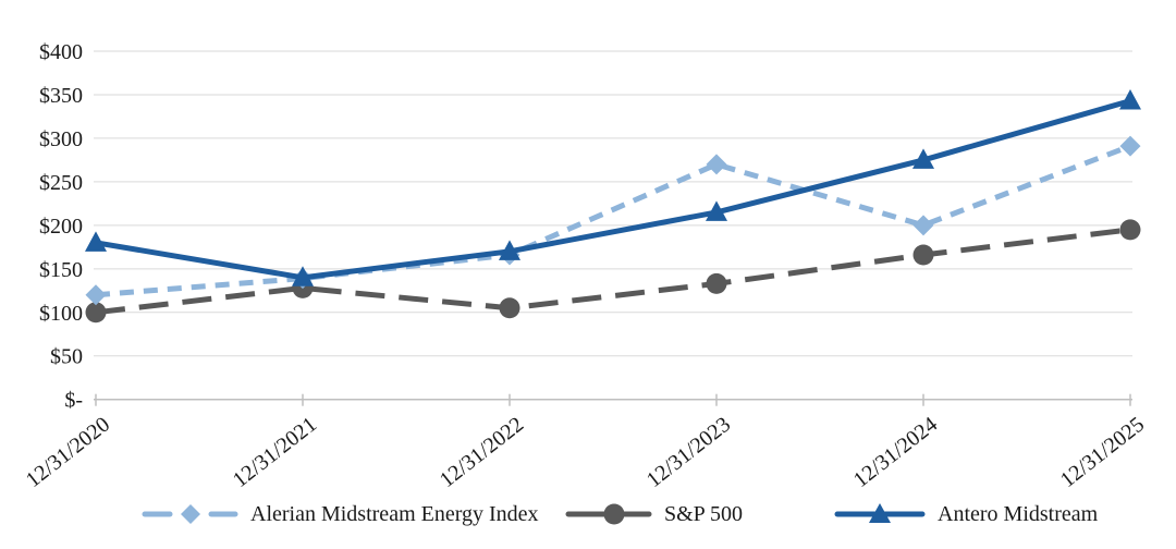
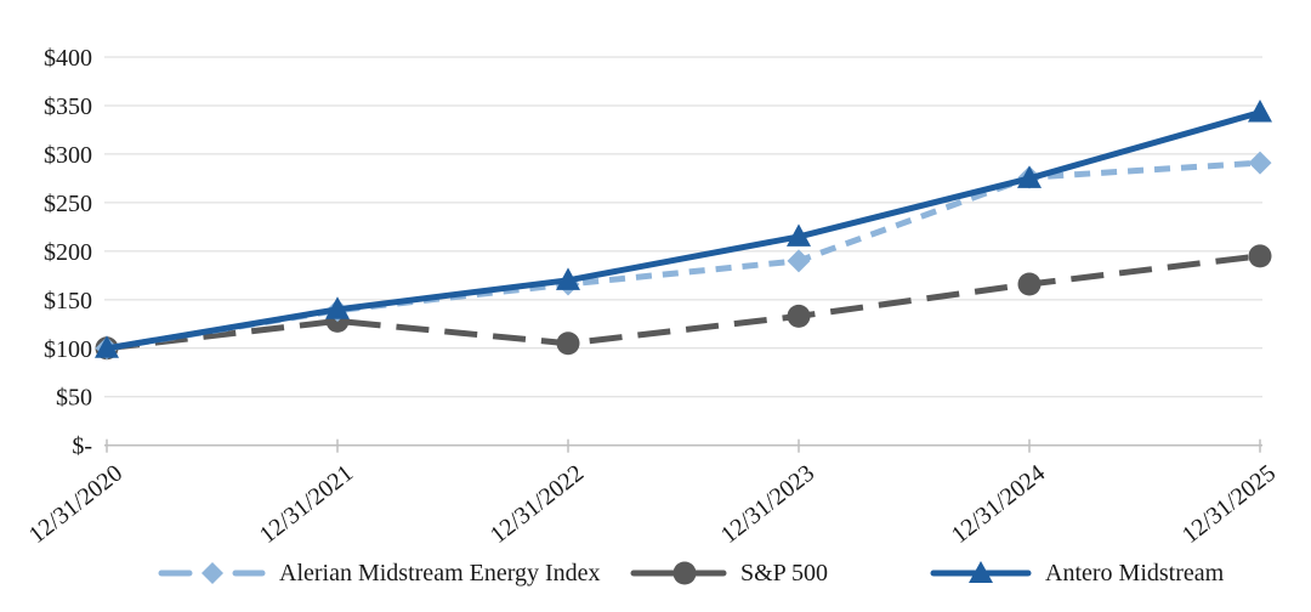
Alerian Midstream Energy Index/12/31/2020: $120 -> $100
Antero Midstream/12/31/2020: $180 -> $100
Alerian Midstream Energy Index/12/31/2023: $270 -> $190
Alerian Midstream Energy Index/12/31/2024: $200 -> $280
